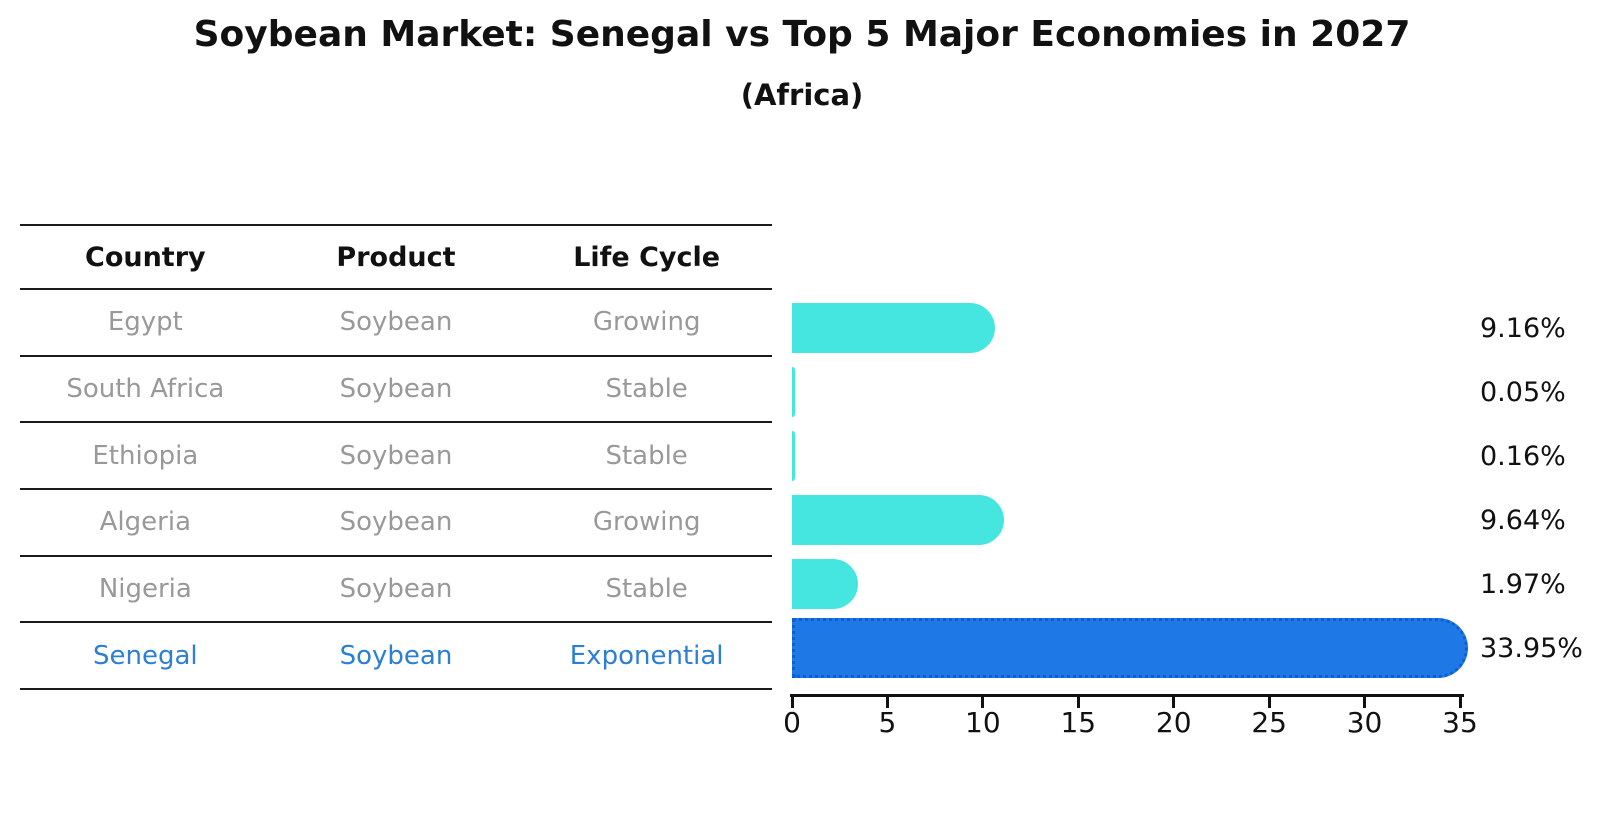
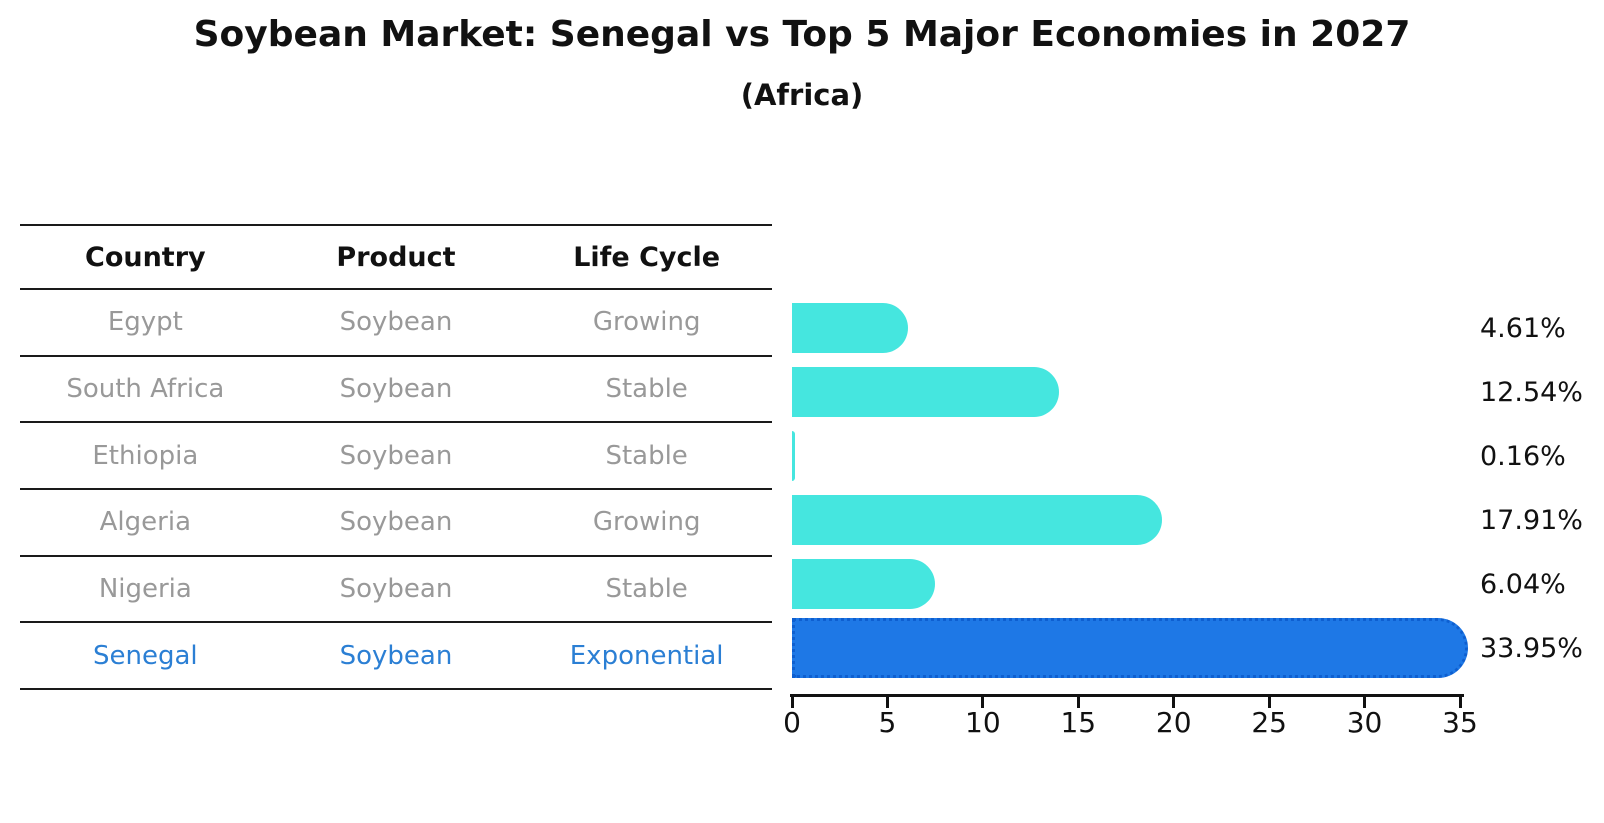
Egypt: 9.16% -> 4.61%
South Africa: 0.05% -> 12.54%
Algeria: 9.64% -> 17.91%
Nigeria: 1.97% -> 6.04%
